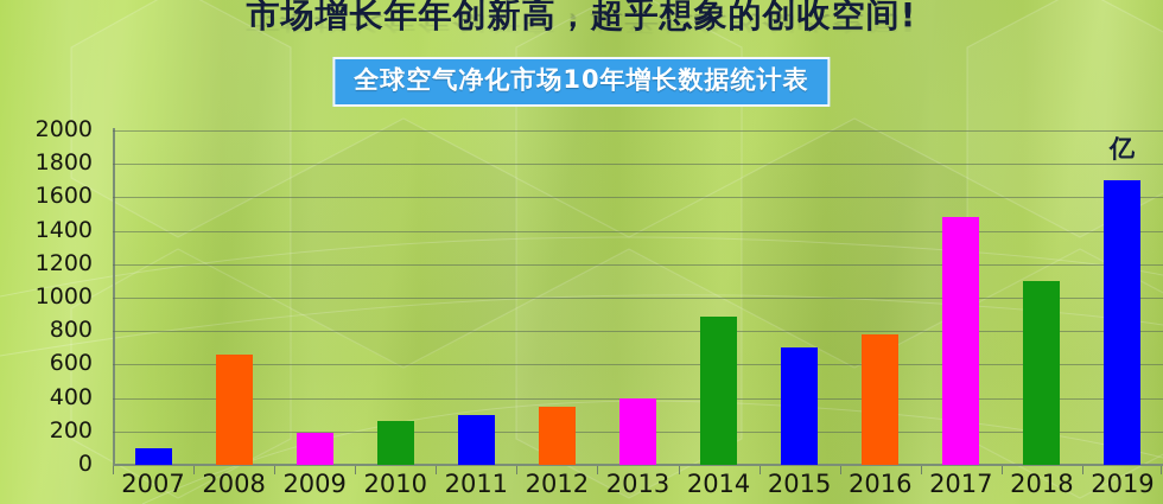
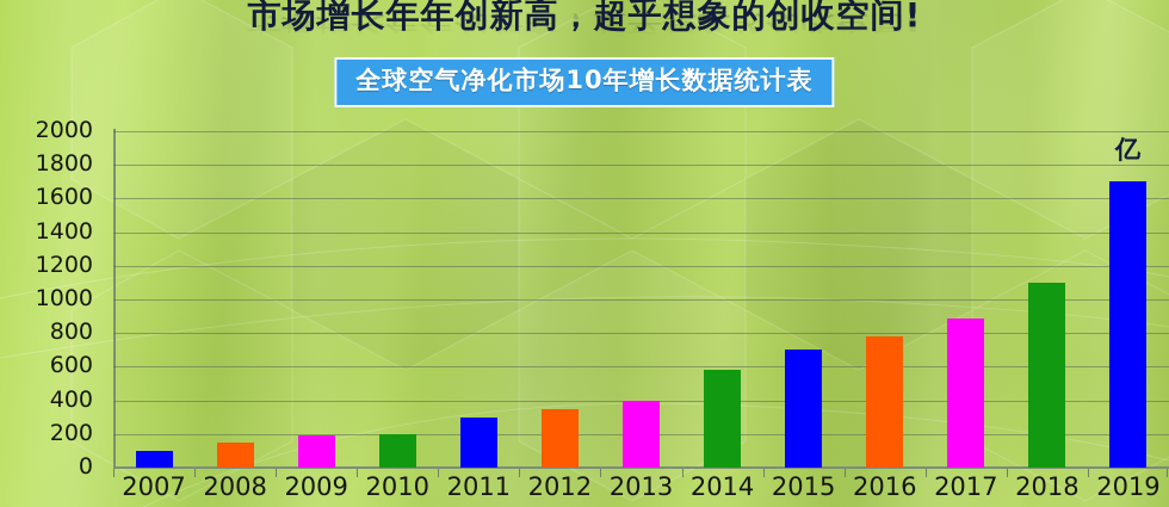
2008: 660 -> 150
2010: 260 -> 200
2014: 890 -> 580
2017: 1480 -> 890
